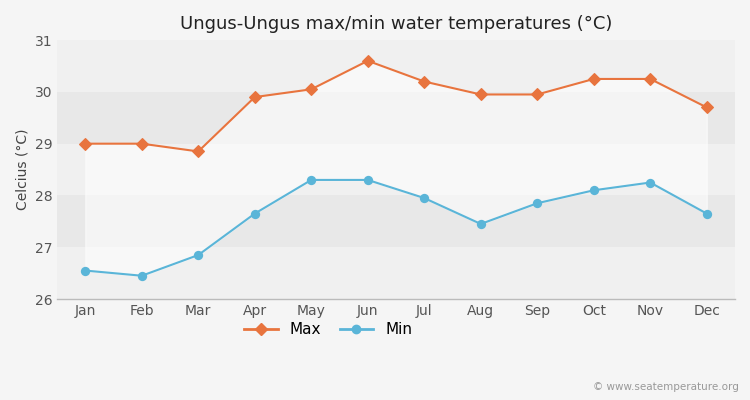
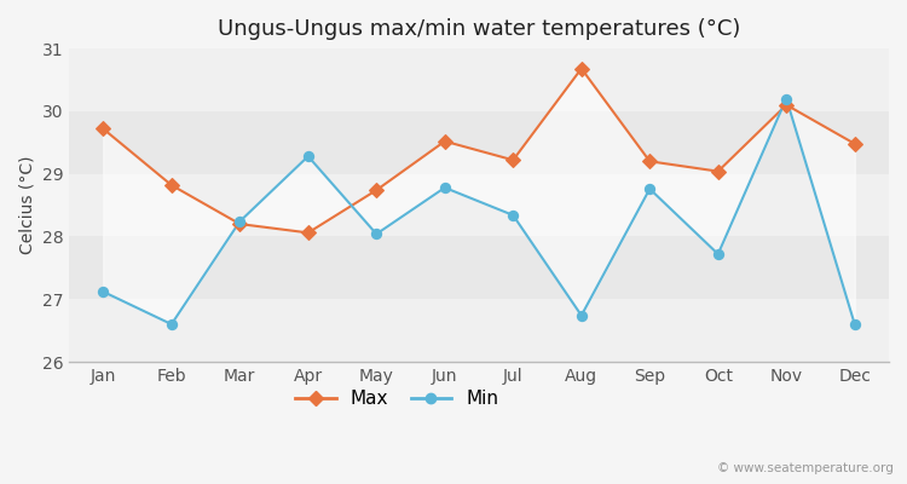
Max/Jan: 29.00 -> 29.72
Min/Jan: 26.55 -> 27.12
Max/Feb: 29.00 -> 28.82
Min/Feb: 26.45 -> 26.60
Max/Mar: 28.85 -> 28.20
Min/Mar: 26.85 -> 28.24
Max/Apr: 29.90 -> 28.06
Min/Apr: 27.65 -> 29.28
Max/May: 30.05 -> 28.74
Min/May: 28.30 -> 28.04
Max/Jun: 30.60 -> 29.52
Min/Jun: 28.30 -> 28.78
Max/Jul: 30.20 -> 29.22
Min/Jul: 27.95 -> 28.34
Max/Aug: 29.95 -> 30.68
Min/Aug: 27.45 -> 26.74
Max/Sep: 29.95 -> 29.20
Min/Sep: 27.85 -> 28.76
Max/Oct: 30.25 -> 29.04
Min/Oct: 28.10 -> 27.72
Max/Nov: 30.25 -> 30.10
Min/Nov: 28.25 -> 30.20
Max/Dec: 29.70 -> 29.48
Min/Dec: 27.65 -> 26.60
